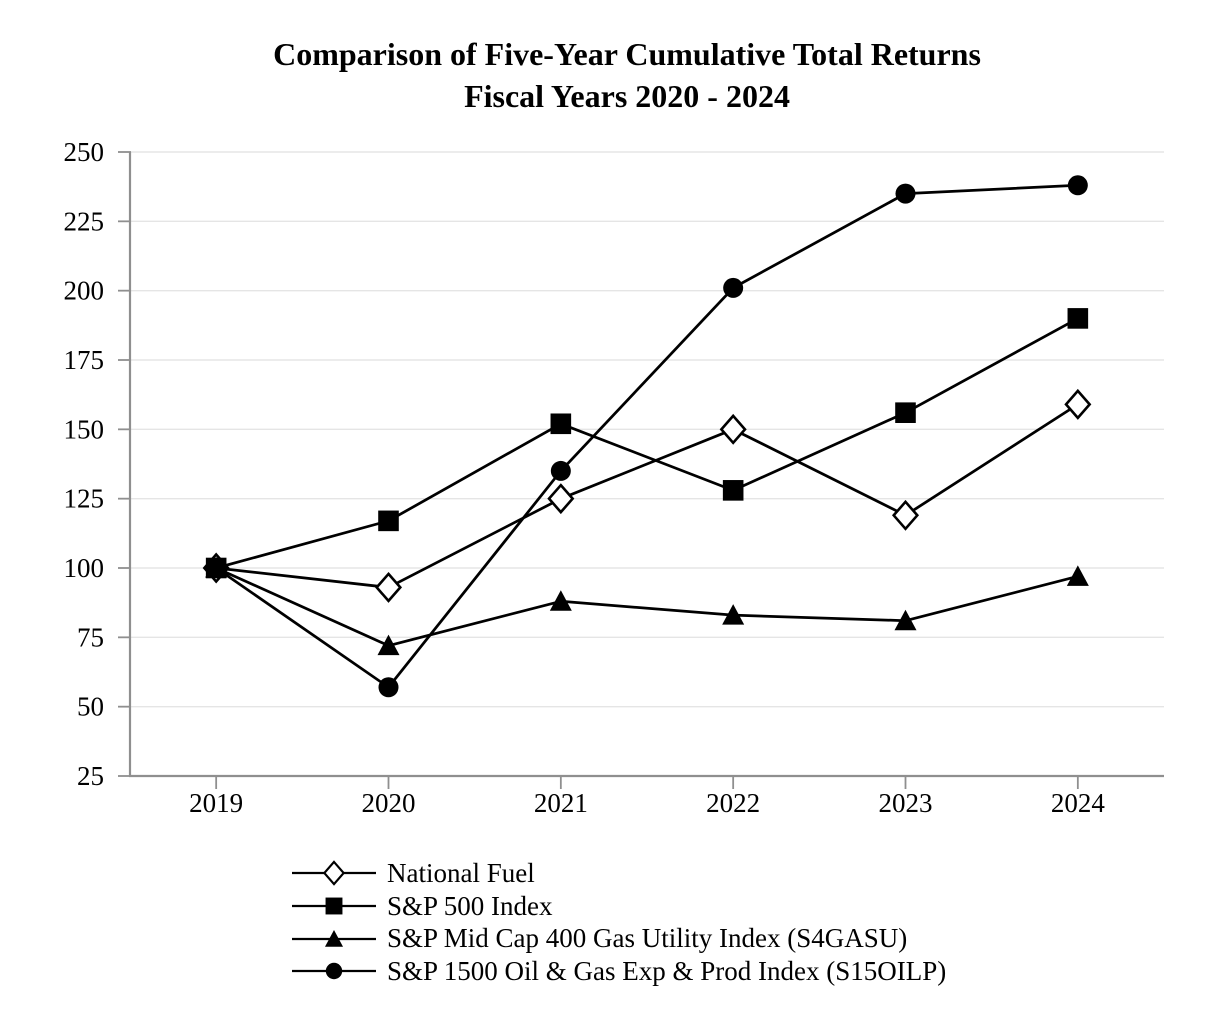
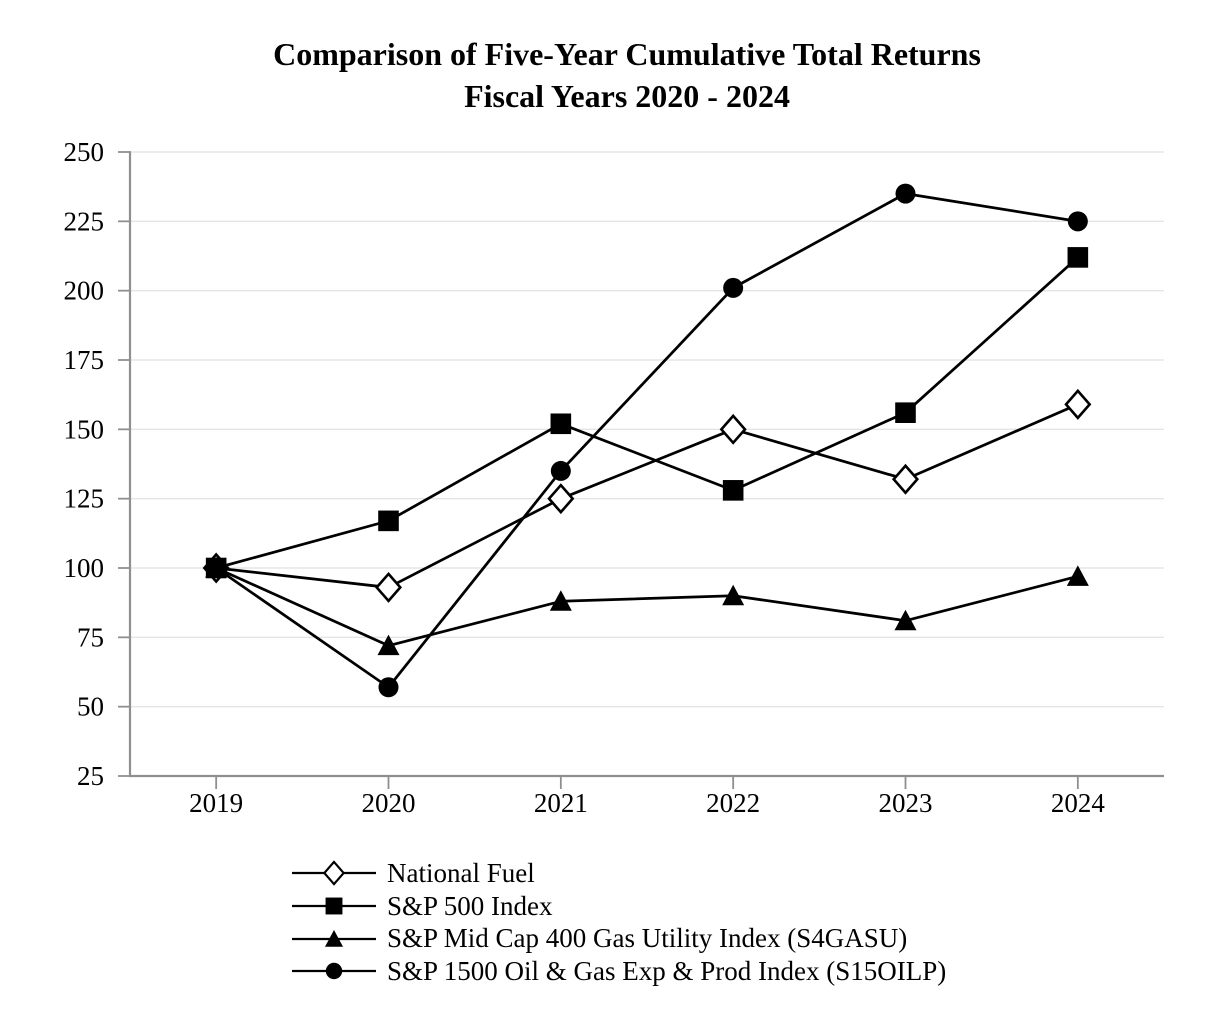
S&P Mid Cap 400 Gas Utility Index (S4GASU)/2022: 83 -> 90
National Fuel/2023: 119 -> 132
S&P 500 Index/2024: 190 -> 212
S&P 1500 Oil & Gas Exp & Prod Index (S15OILP)/2024: 238 -> 225
